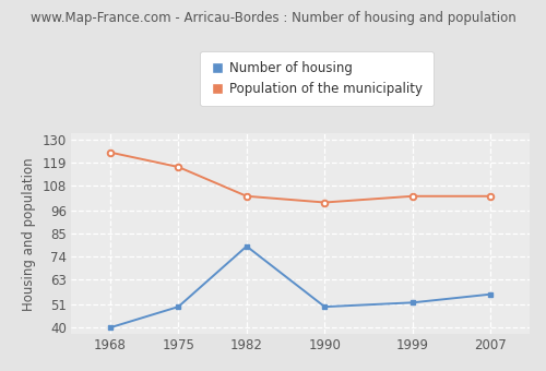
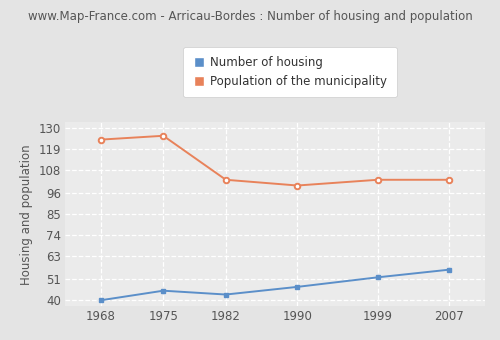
Number of housing/1975: 50 -> 45
Population of the municipality/1975: 117 -> 126
Number of housing/1982: 79 -> 43
Number of housing/1990: 50 -> 47
